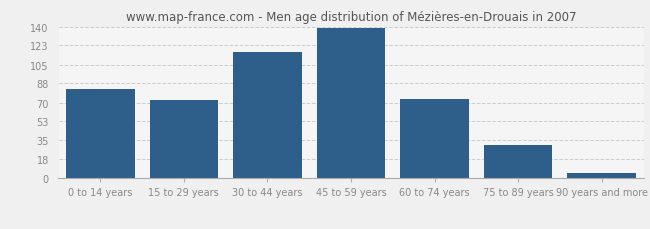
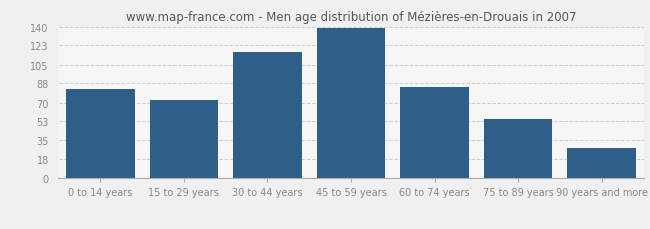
60 to 74 years: 73 -> 84
75 to 89 years: 31 -> 55
90 years and more: 5 -> 28
